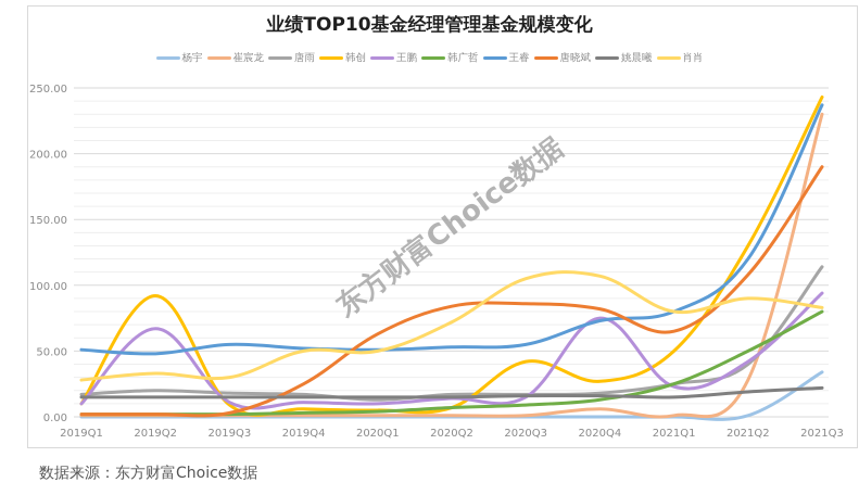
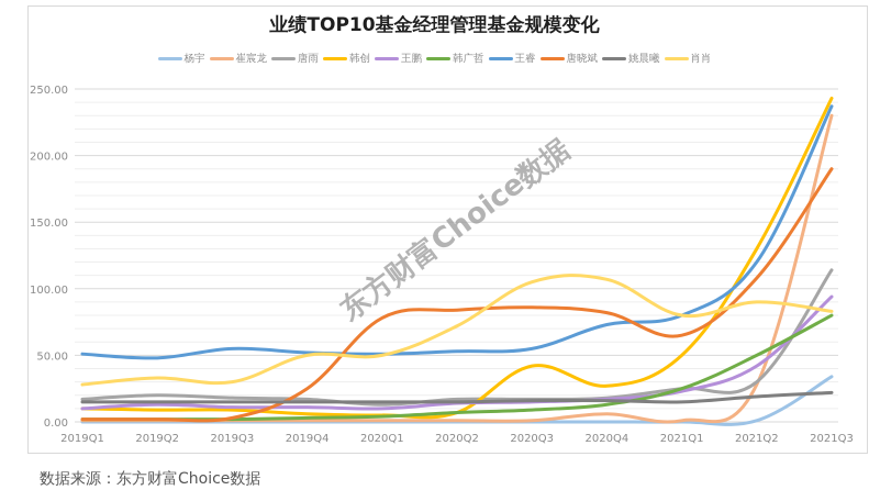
韩创/2019Q2: 92 -> 9
王鹏/2019Q2: 67 -> 13
唐晓斌/2020Q1: 63 -> 78
王鹏/2020Q4: 75 -> 17
唐雨/2021Q2: 40 -> 30
